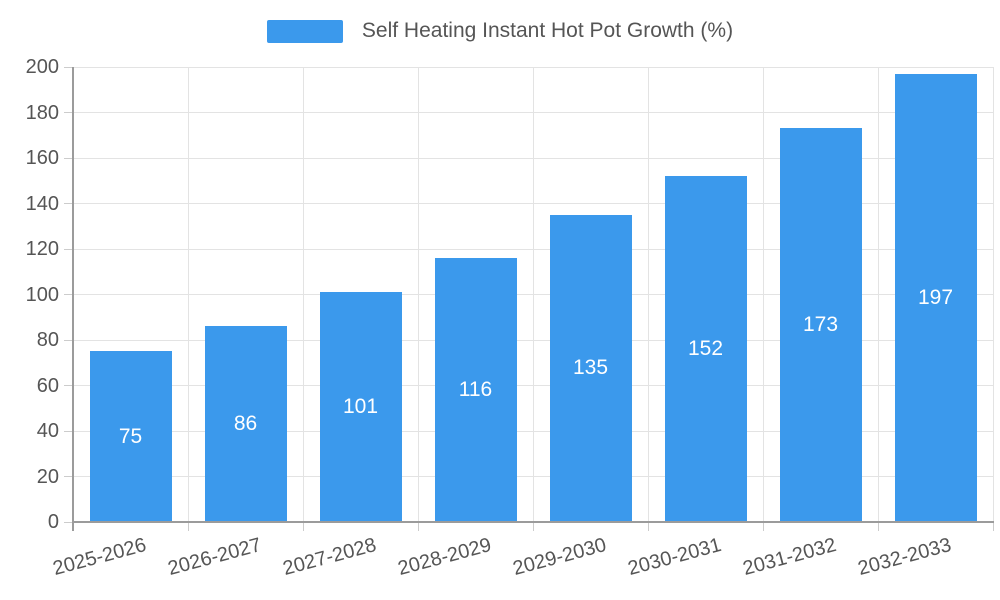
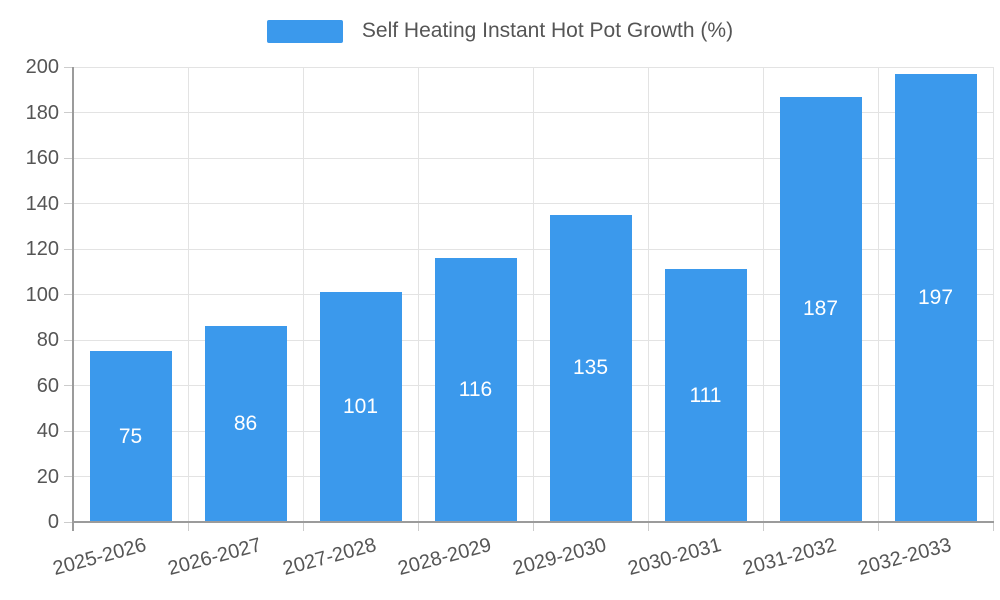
2030-2031: 152 -> 111
2031-2032: 173 -> 187
